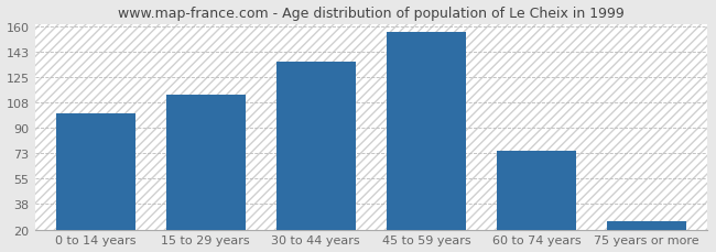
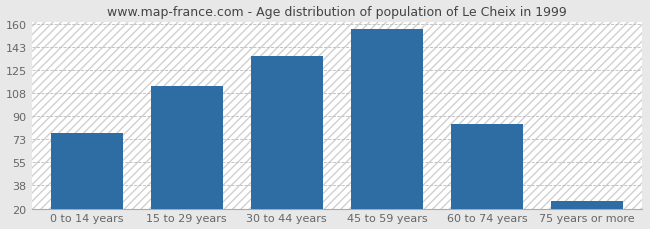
0 to 14 years: 100 -> 77
60 to 74 years: 74 -> 84
